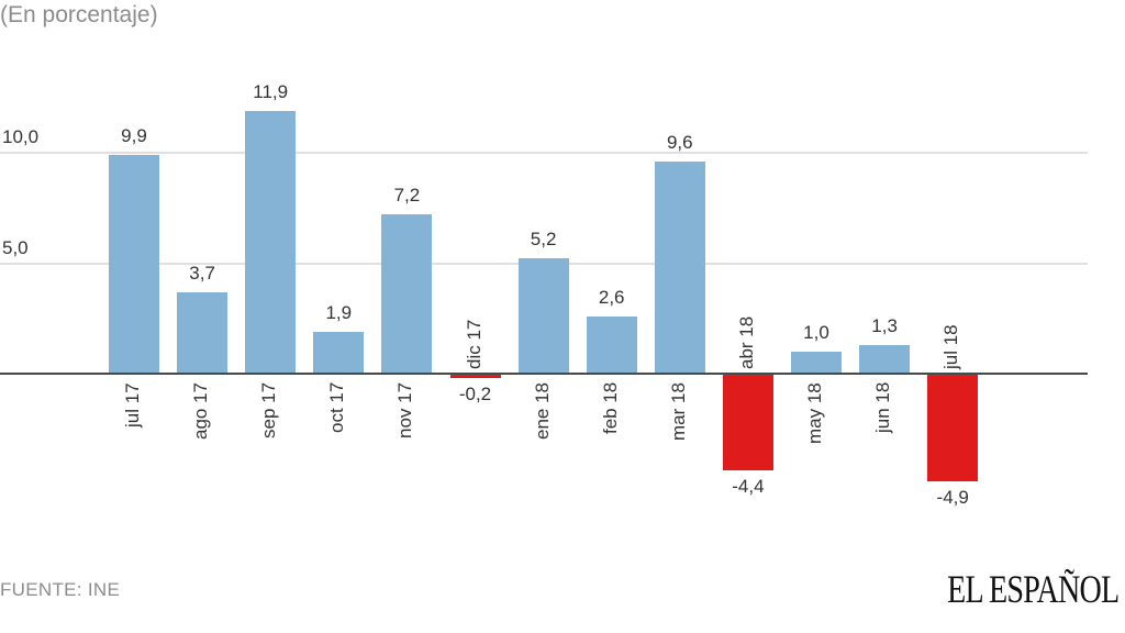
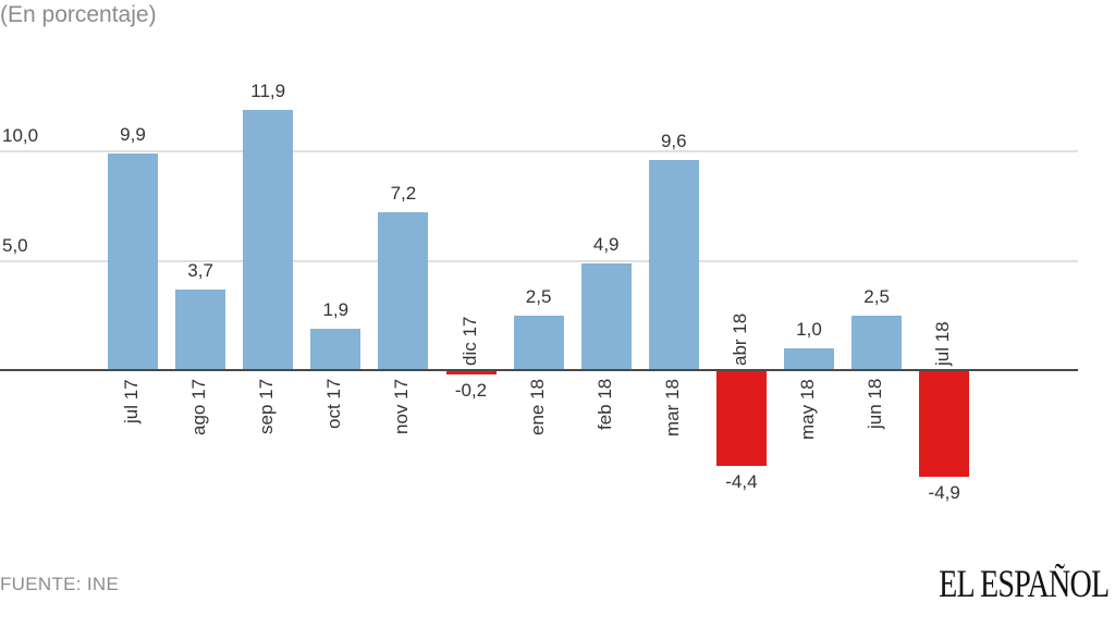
ene 18: 5,2 -> 2,5
feb 18: 2,6 -> 4,9
jun 18: 1,3 -> 2,5
